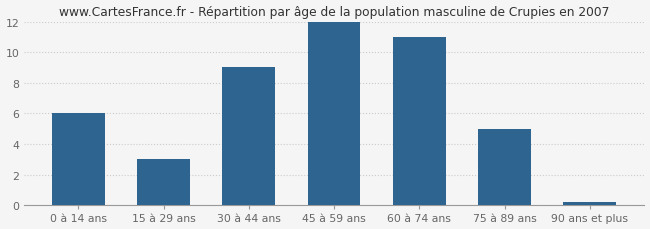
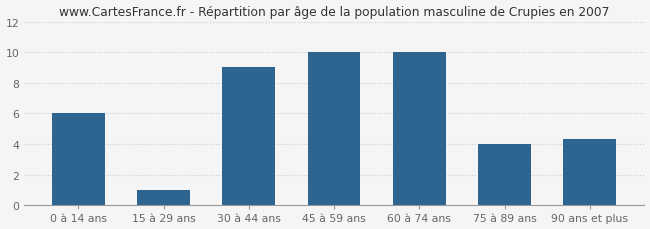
15 à 29 ans: 3.0 -> 1.0
45 à 59 ans: 12.0 -> 10.0
60 à 74 ans: 11.0 -> 10.0
75 à 89 ans: 5.0 -> 4.0
90 ans et plus: 0.2 -> 4.3
